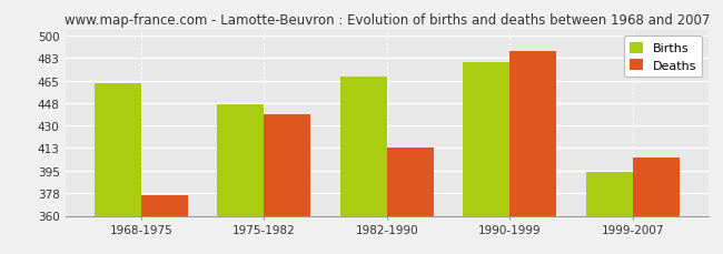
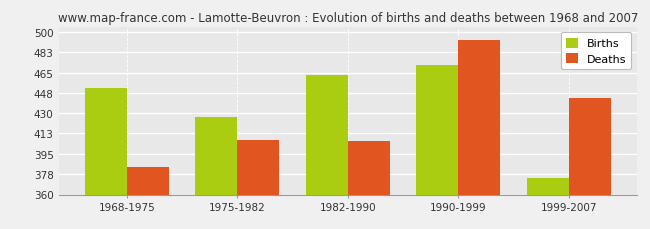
Births/1968-1975: 463 -> 452
Deaths/1968-1975: 376 -> 384
Births/1975-1982: 447 -> 427
Deaths/1975-1982: 439 -> 407
Births/1982-1990: 468 -> 463
Deaths/1982-1990: 413 -> 406
Births/1990-1999: 480 -> 472
Deaths/1990-1999: 488 -> 493
Births/1999-2007: 394 -> 374
Deaths/1999-2007: 405 -> 443
